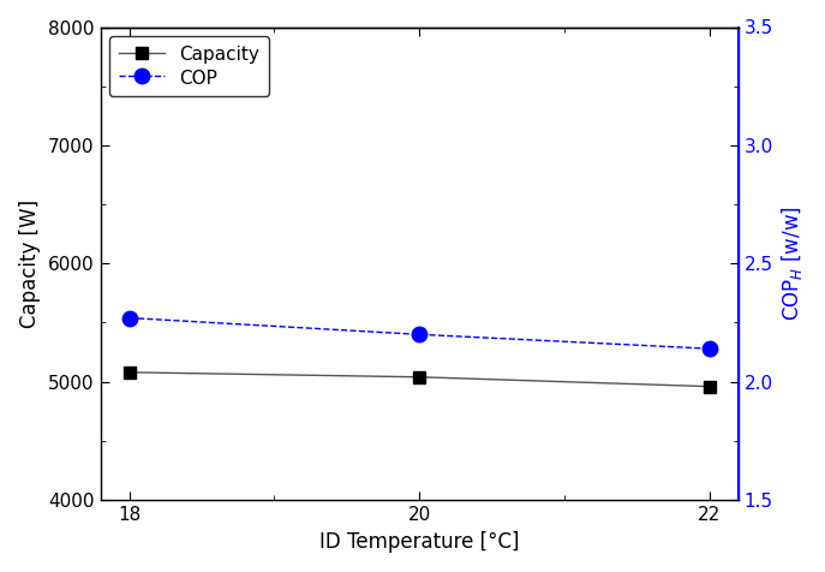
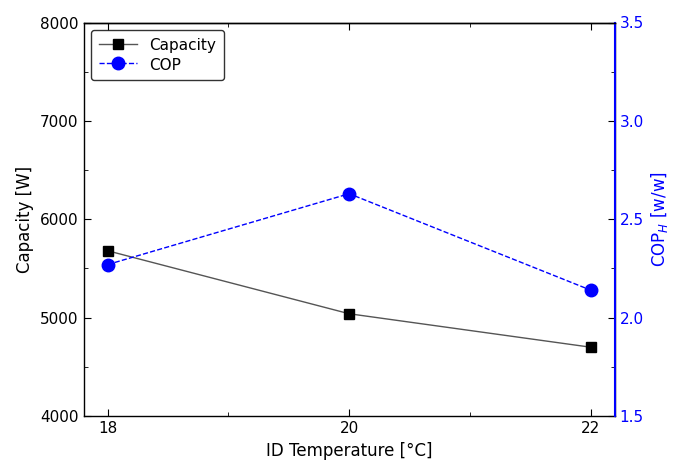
Capacity/18: 5080 -> 5680
COP/20: 2.20 -> 2.63
Capacity/22: 4960 -> 4700
